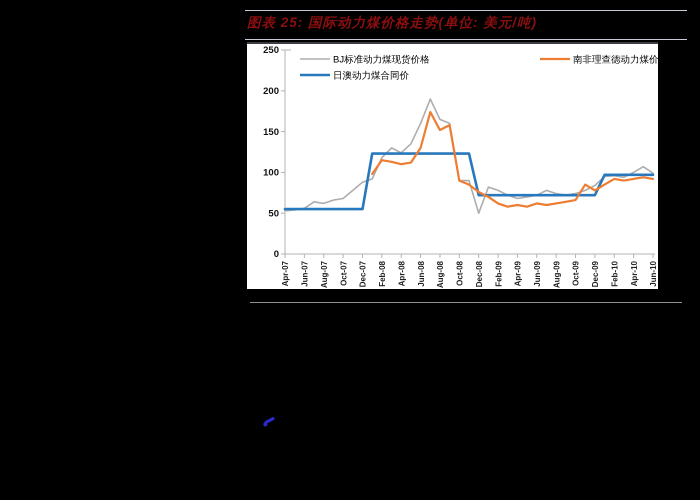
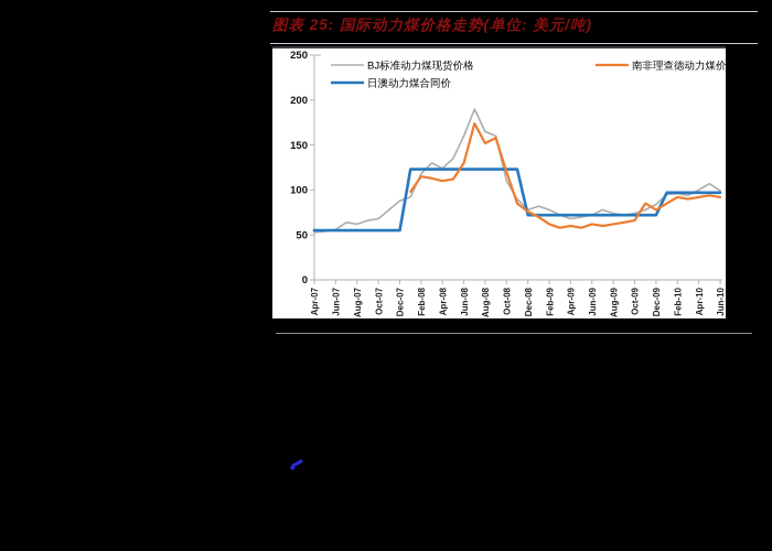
BJ标准动力煤现货价格/Oct-08: 90 -> 110
南非理查德动力煤价格/Oct-08: 90 -> 120
BJ标准动力煤现货价格/Dec-08: 50 -> 80
